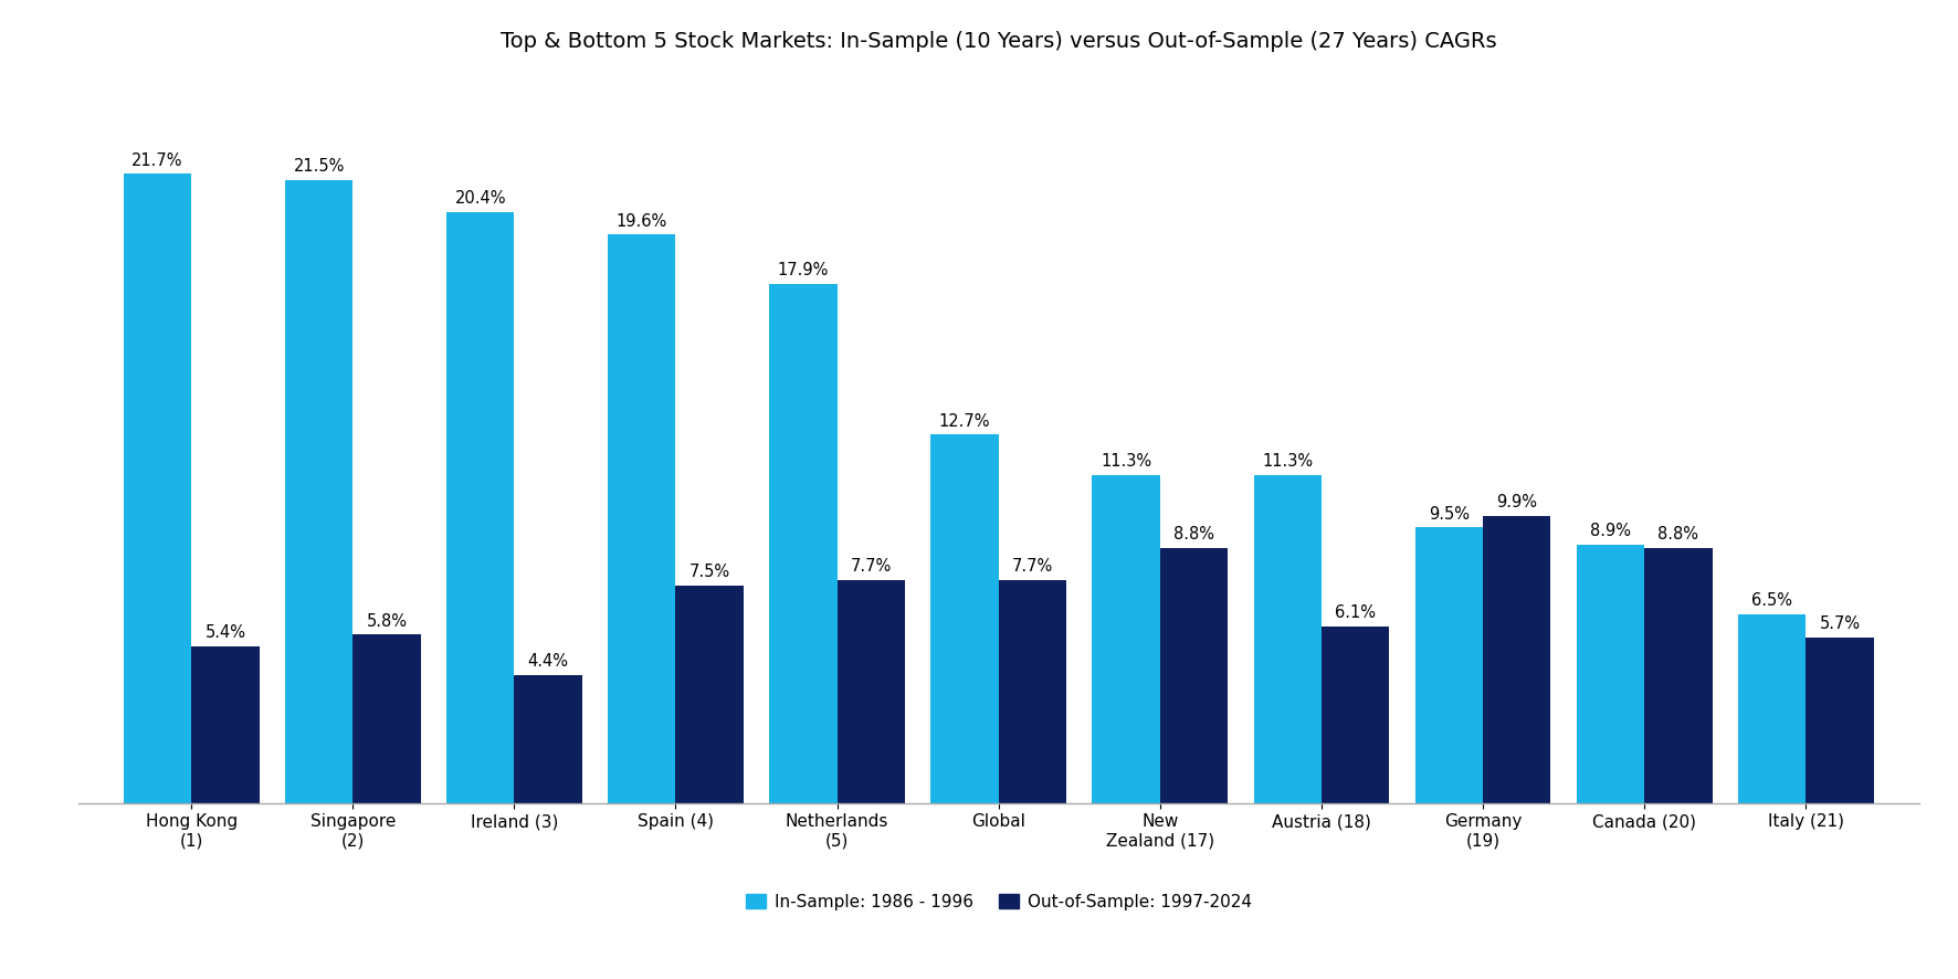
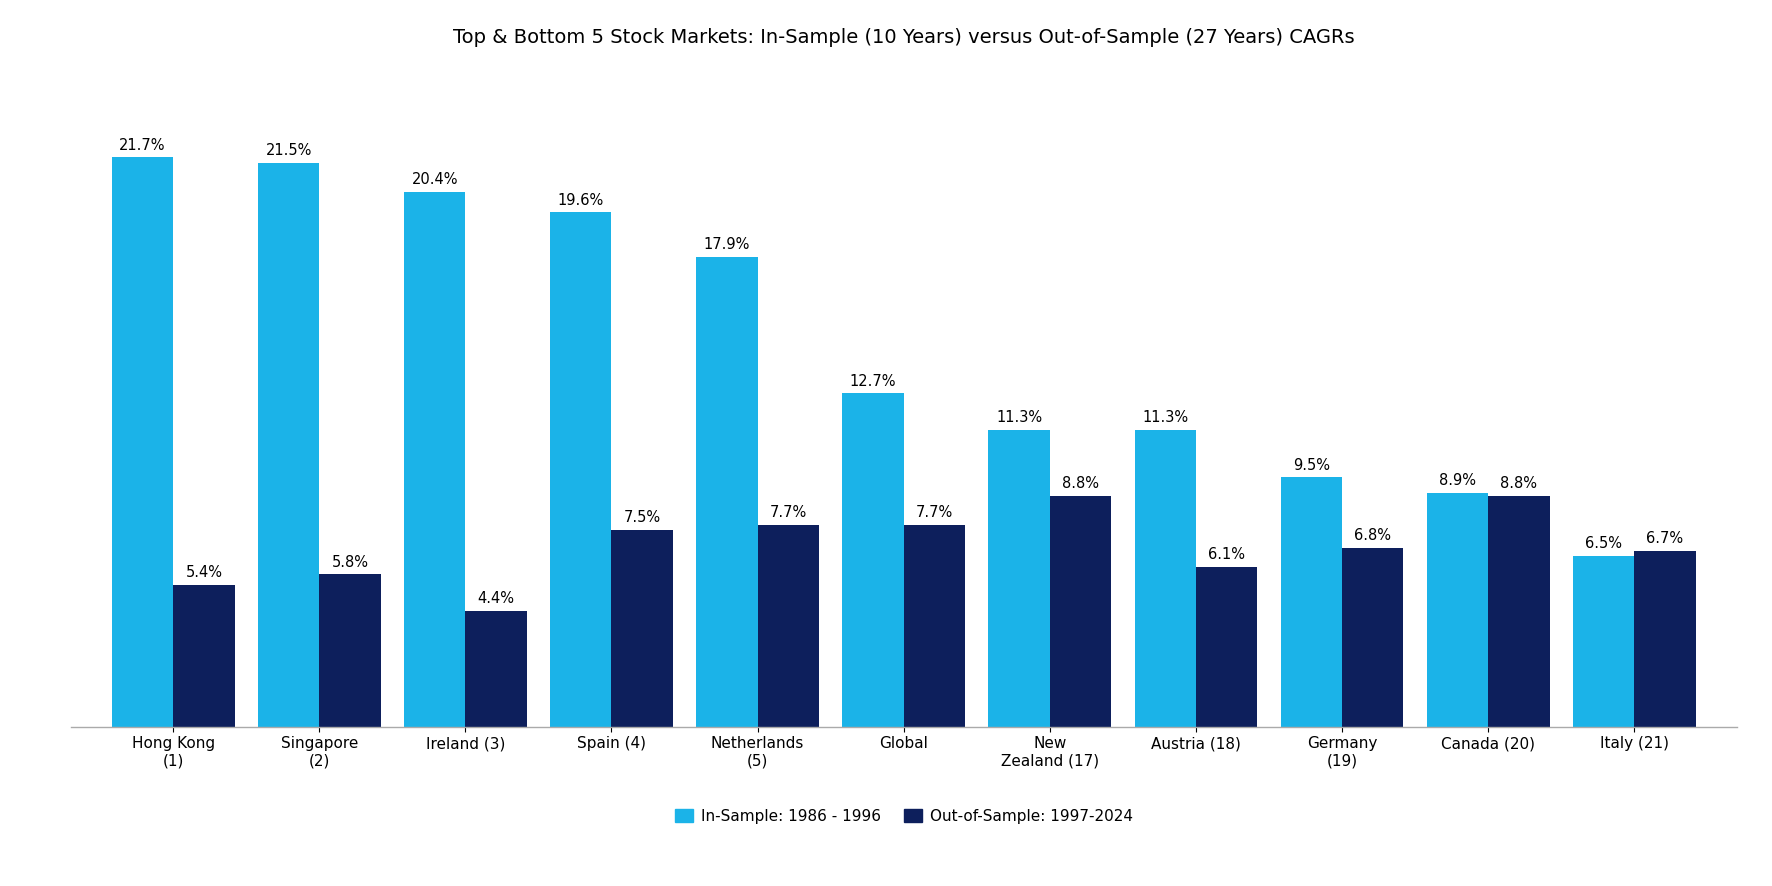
Out-of-Sample: 1997-2024/Germany (19): 9.9% -> 6.8%
Out-of-Sample: 1997-2024/Italy (21): 5.7% -> 6.7%
